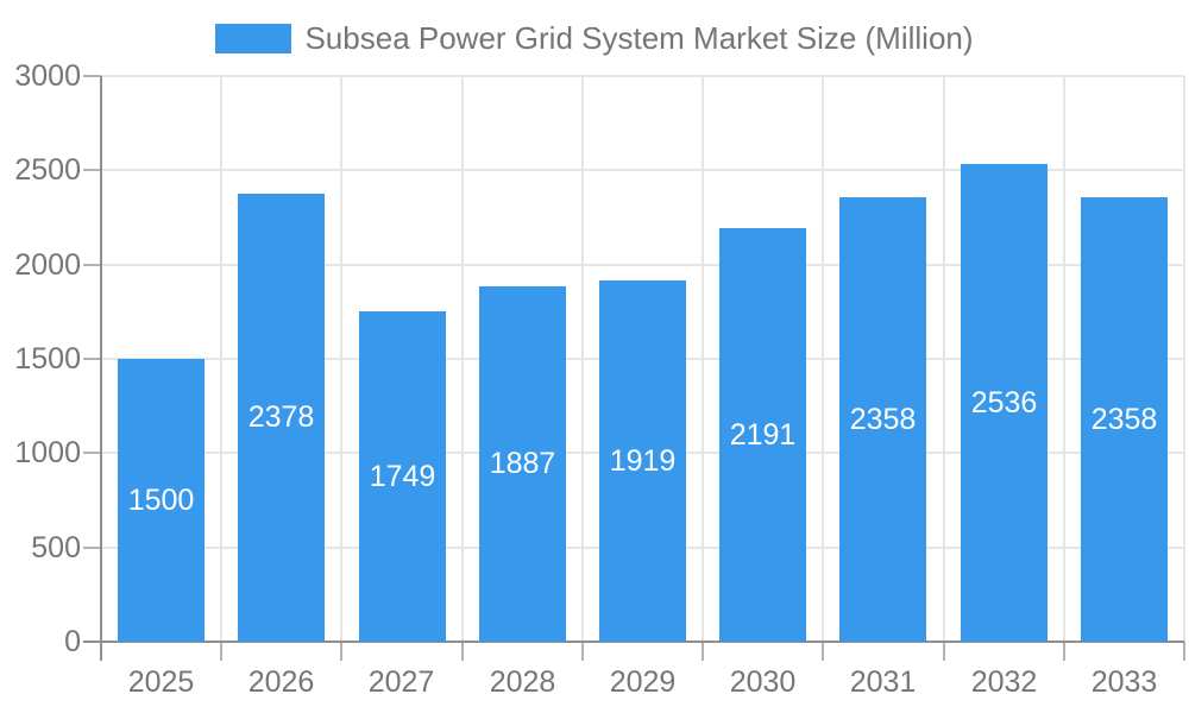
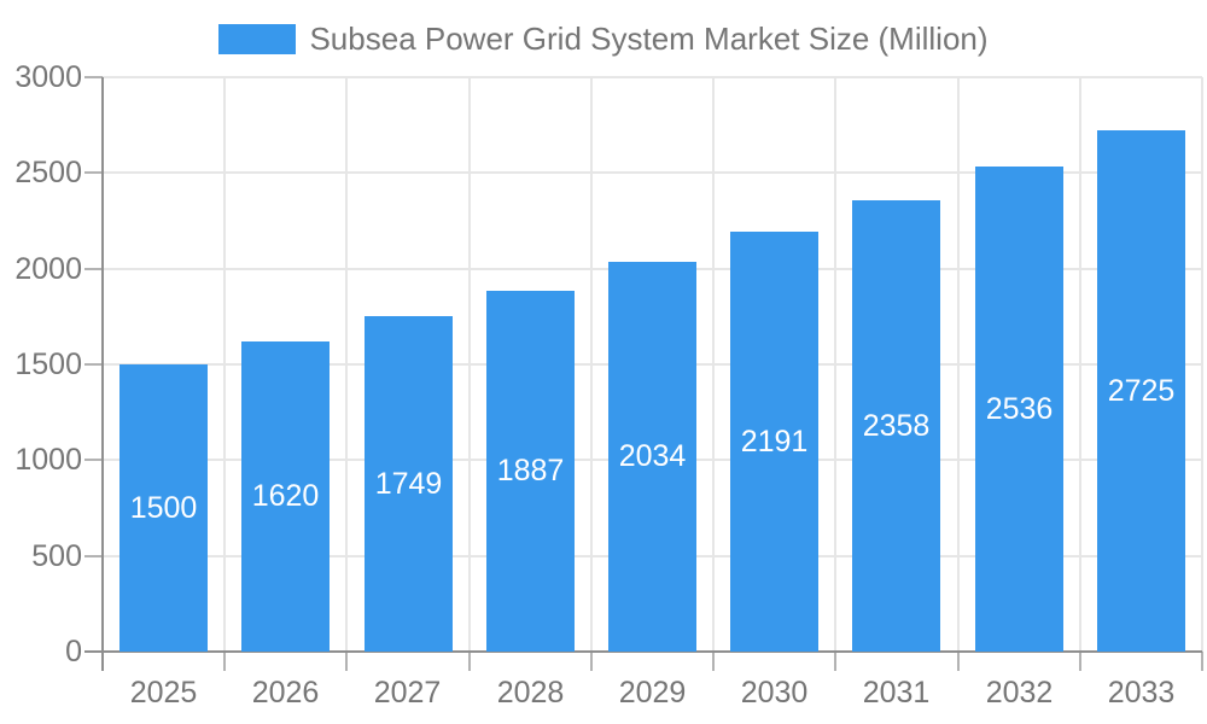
2026: 2378 -> 1620
2029: 1919 -> 2034
2033: 2358 -> 2725
